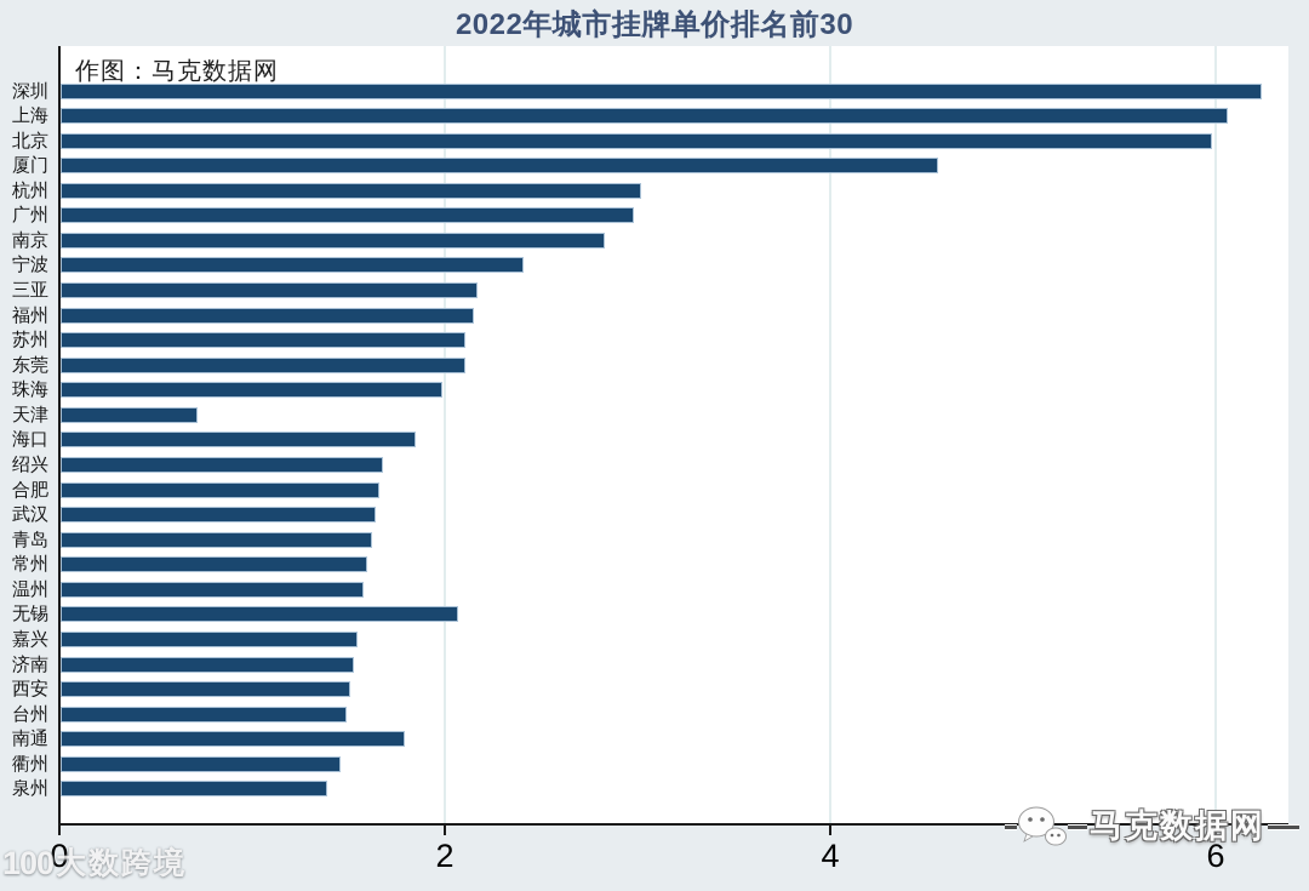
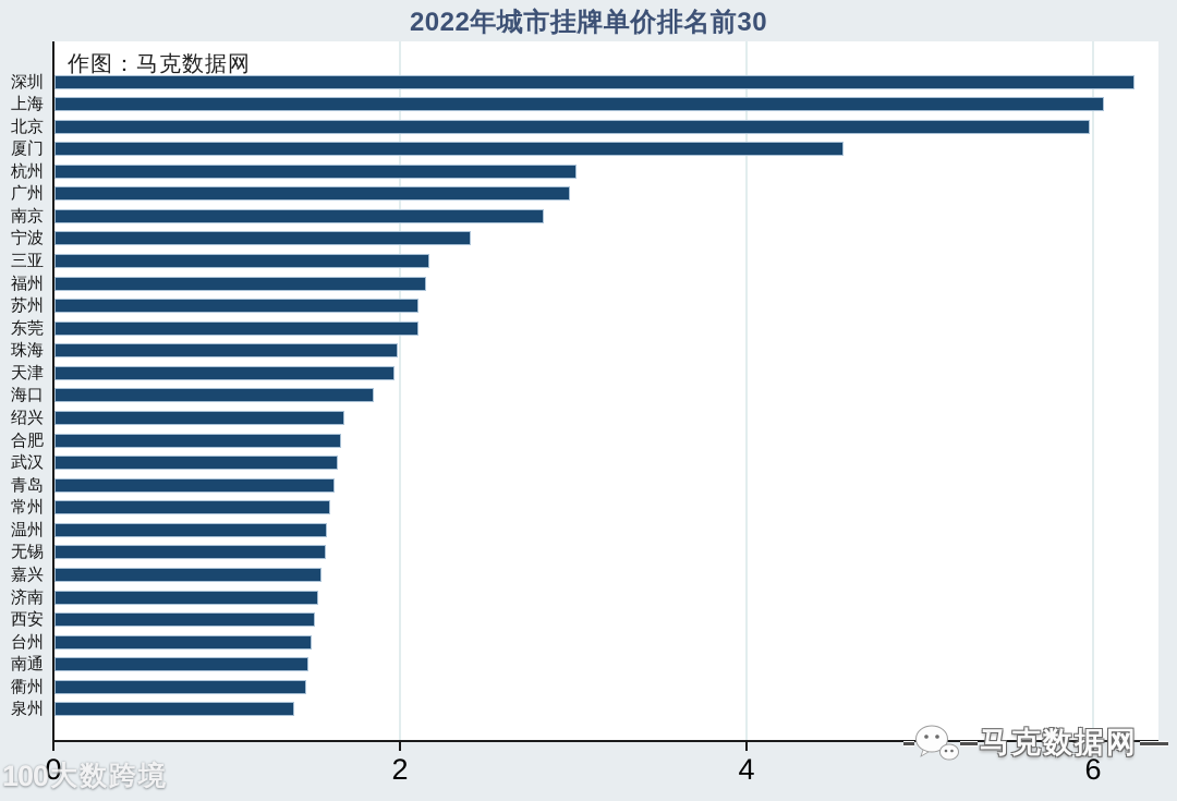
天津: 0.72 -> 1.97
无锡: 2.07 -> 1.57
南通: 1.79 -> 1.47
